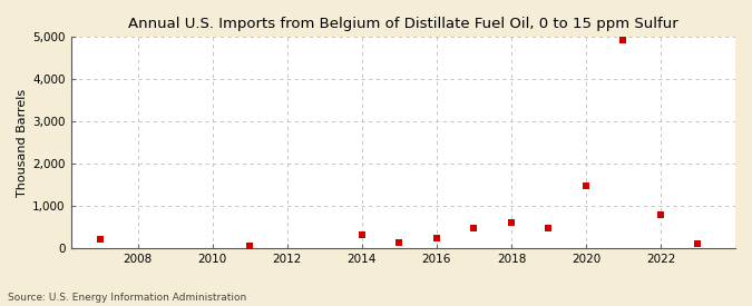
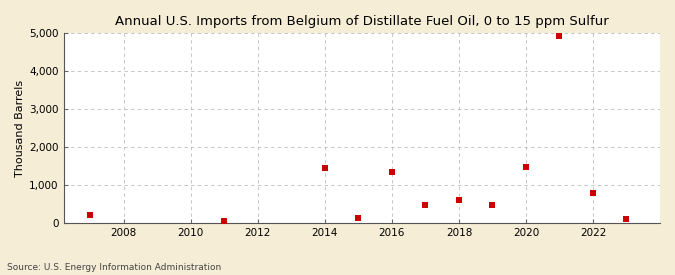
2014: 320 -> 1,450
2016: 240 -> 1,350
